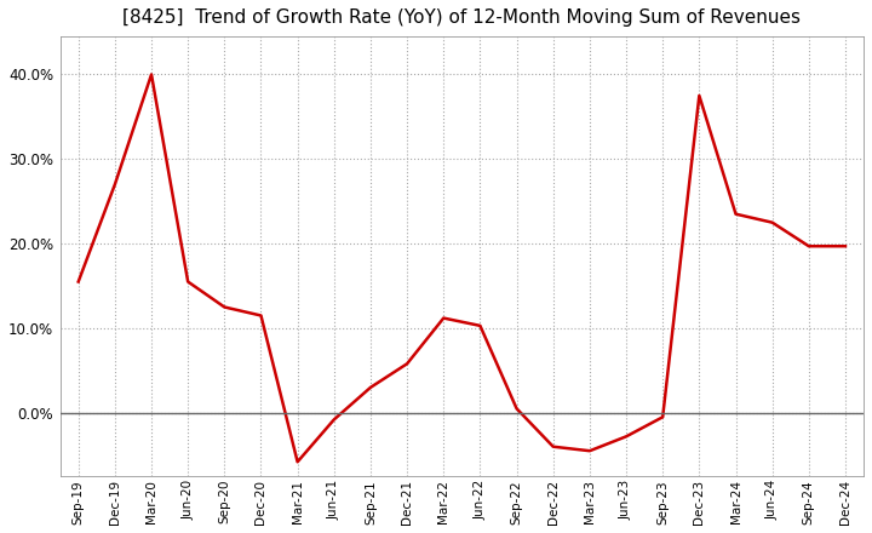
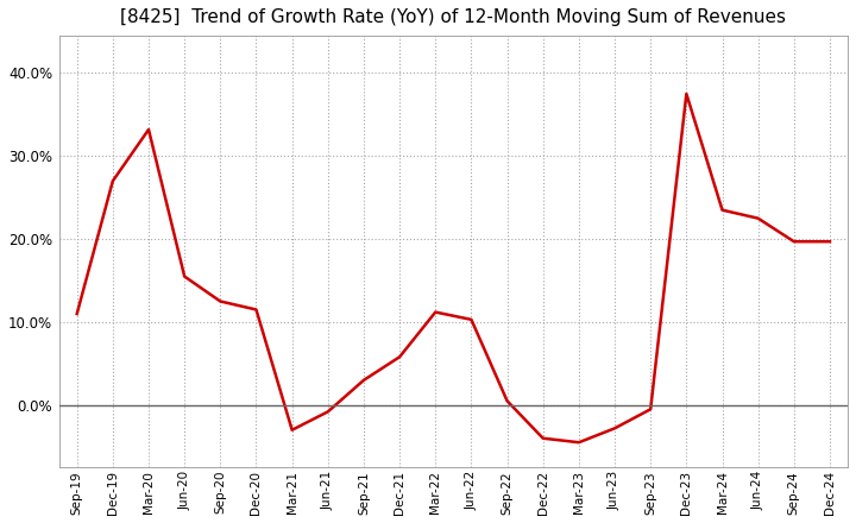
Sep-19: 15.5% -> 11.0%
Mar-20: 40.0% -> 33.2%
Mar-21: -5.8% -> -3.0%
